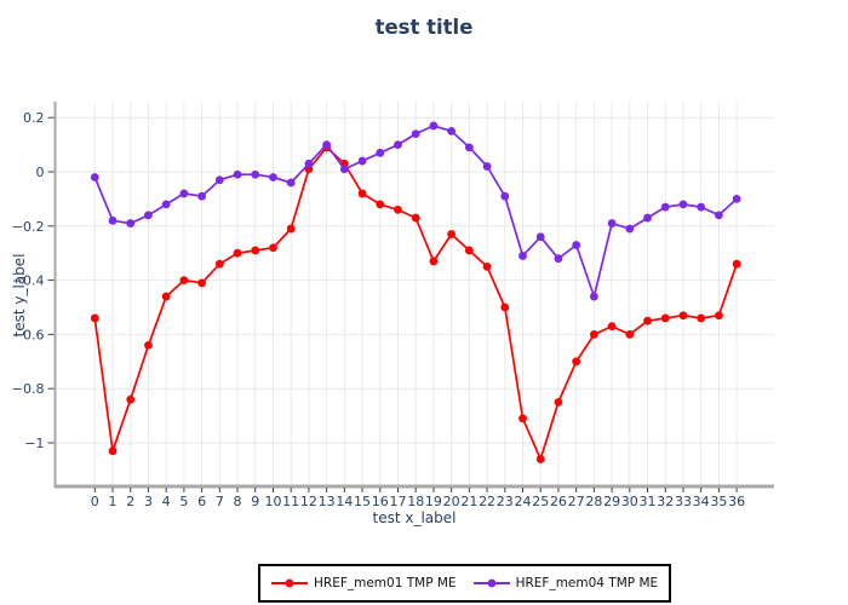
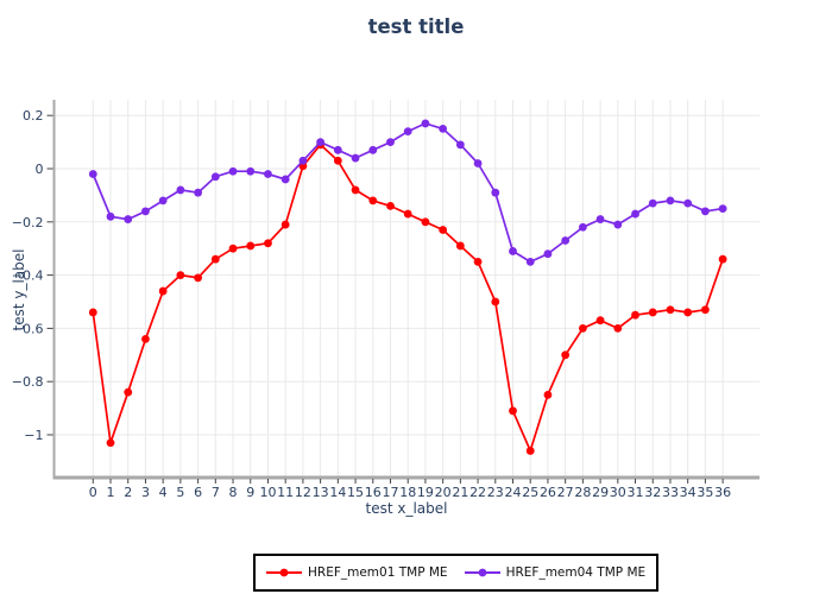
HREF_mem04 TMP ME/14: 0.01 -> 0.07
HREF_mem01 TMP ME/19: -0.33 -> -0.20
HREF_mem04 TMP ME/25: -0.24 -> -0.35
HREF_mem04 TMP ME/28: -0.46 -> -0.22
HREF_mem04 TMP ME/36: -0.10 -> -0.15
